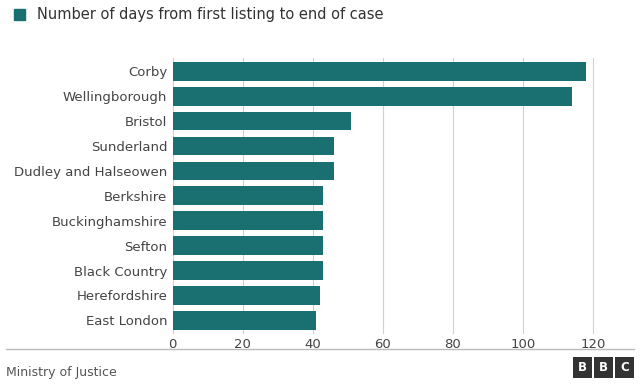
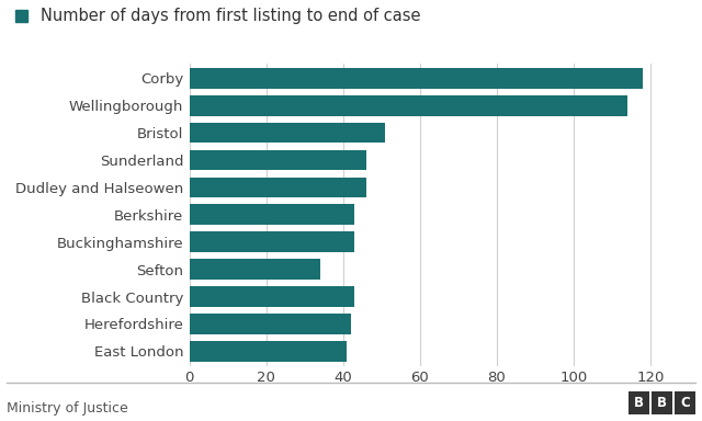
Sefton: 43 -> 34
